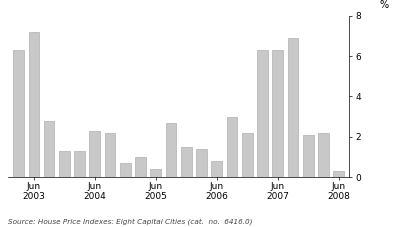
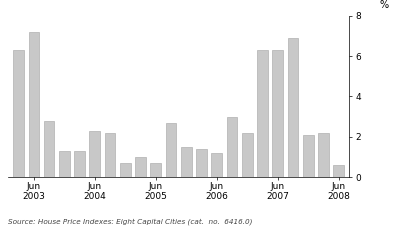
Jun 2005: 0.4 -> 0.7
Jun 2006: 0.8 -> 1.2
Jun 2008: 0.3 -> 0.6
